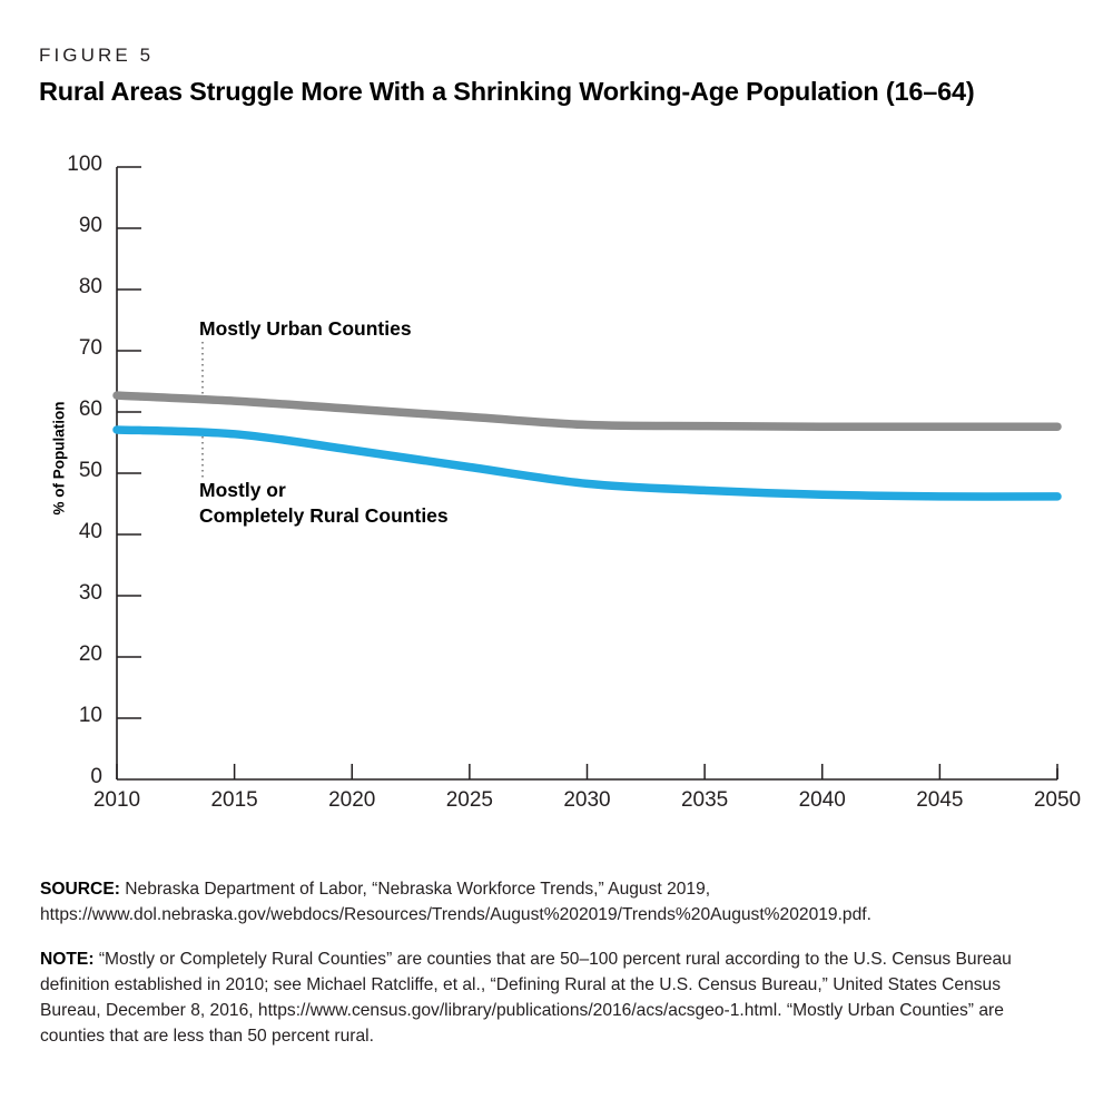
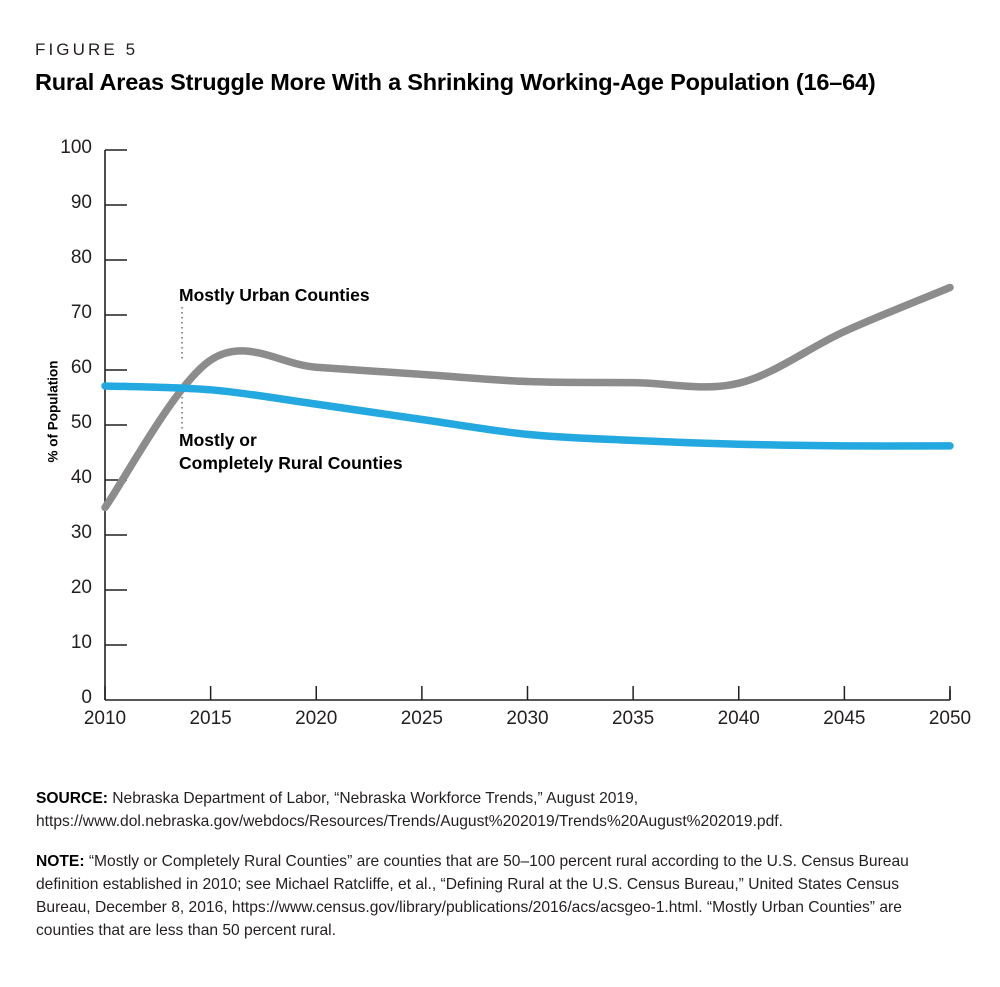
Mostly Urban Counties/2010: 63 -> 35
Mostly Urban Counties/2045: 58 -> 67
Mostly Urban Counties/2050: 58 -> 75
